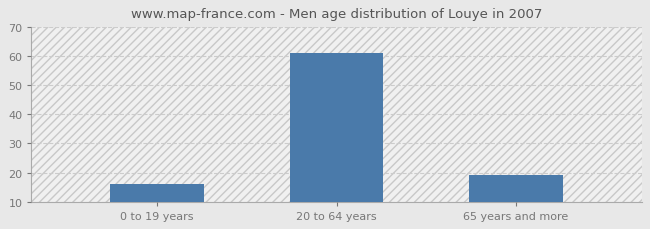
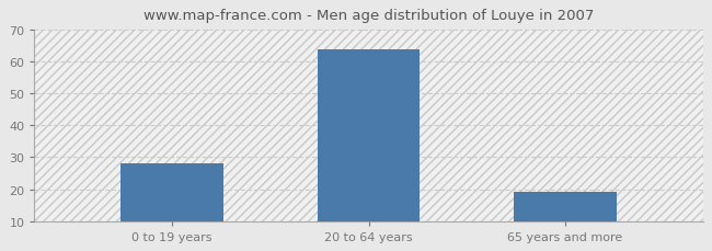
0 to 19 years: 16 -> 28
20 to 64 years: 61 -> 64
